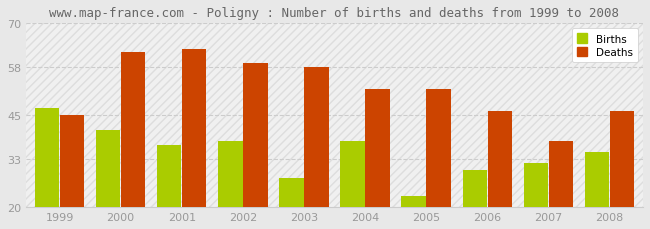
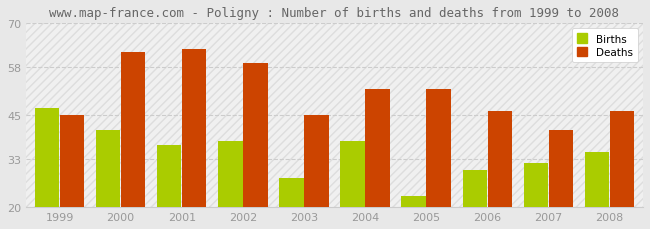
Deaths/2003: 58 -> 45
Deaths/2007: 38 -> 41
